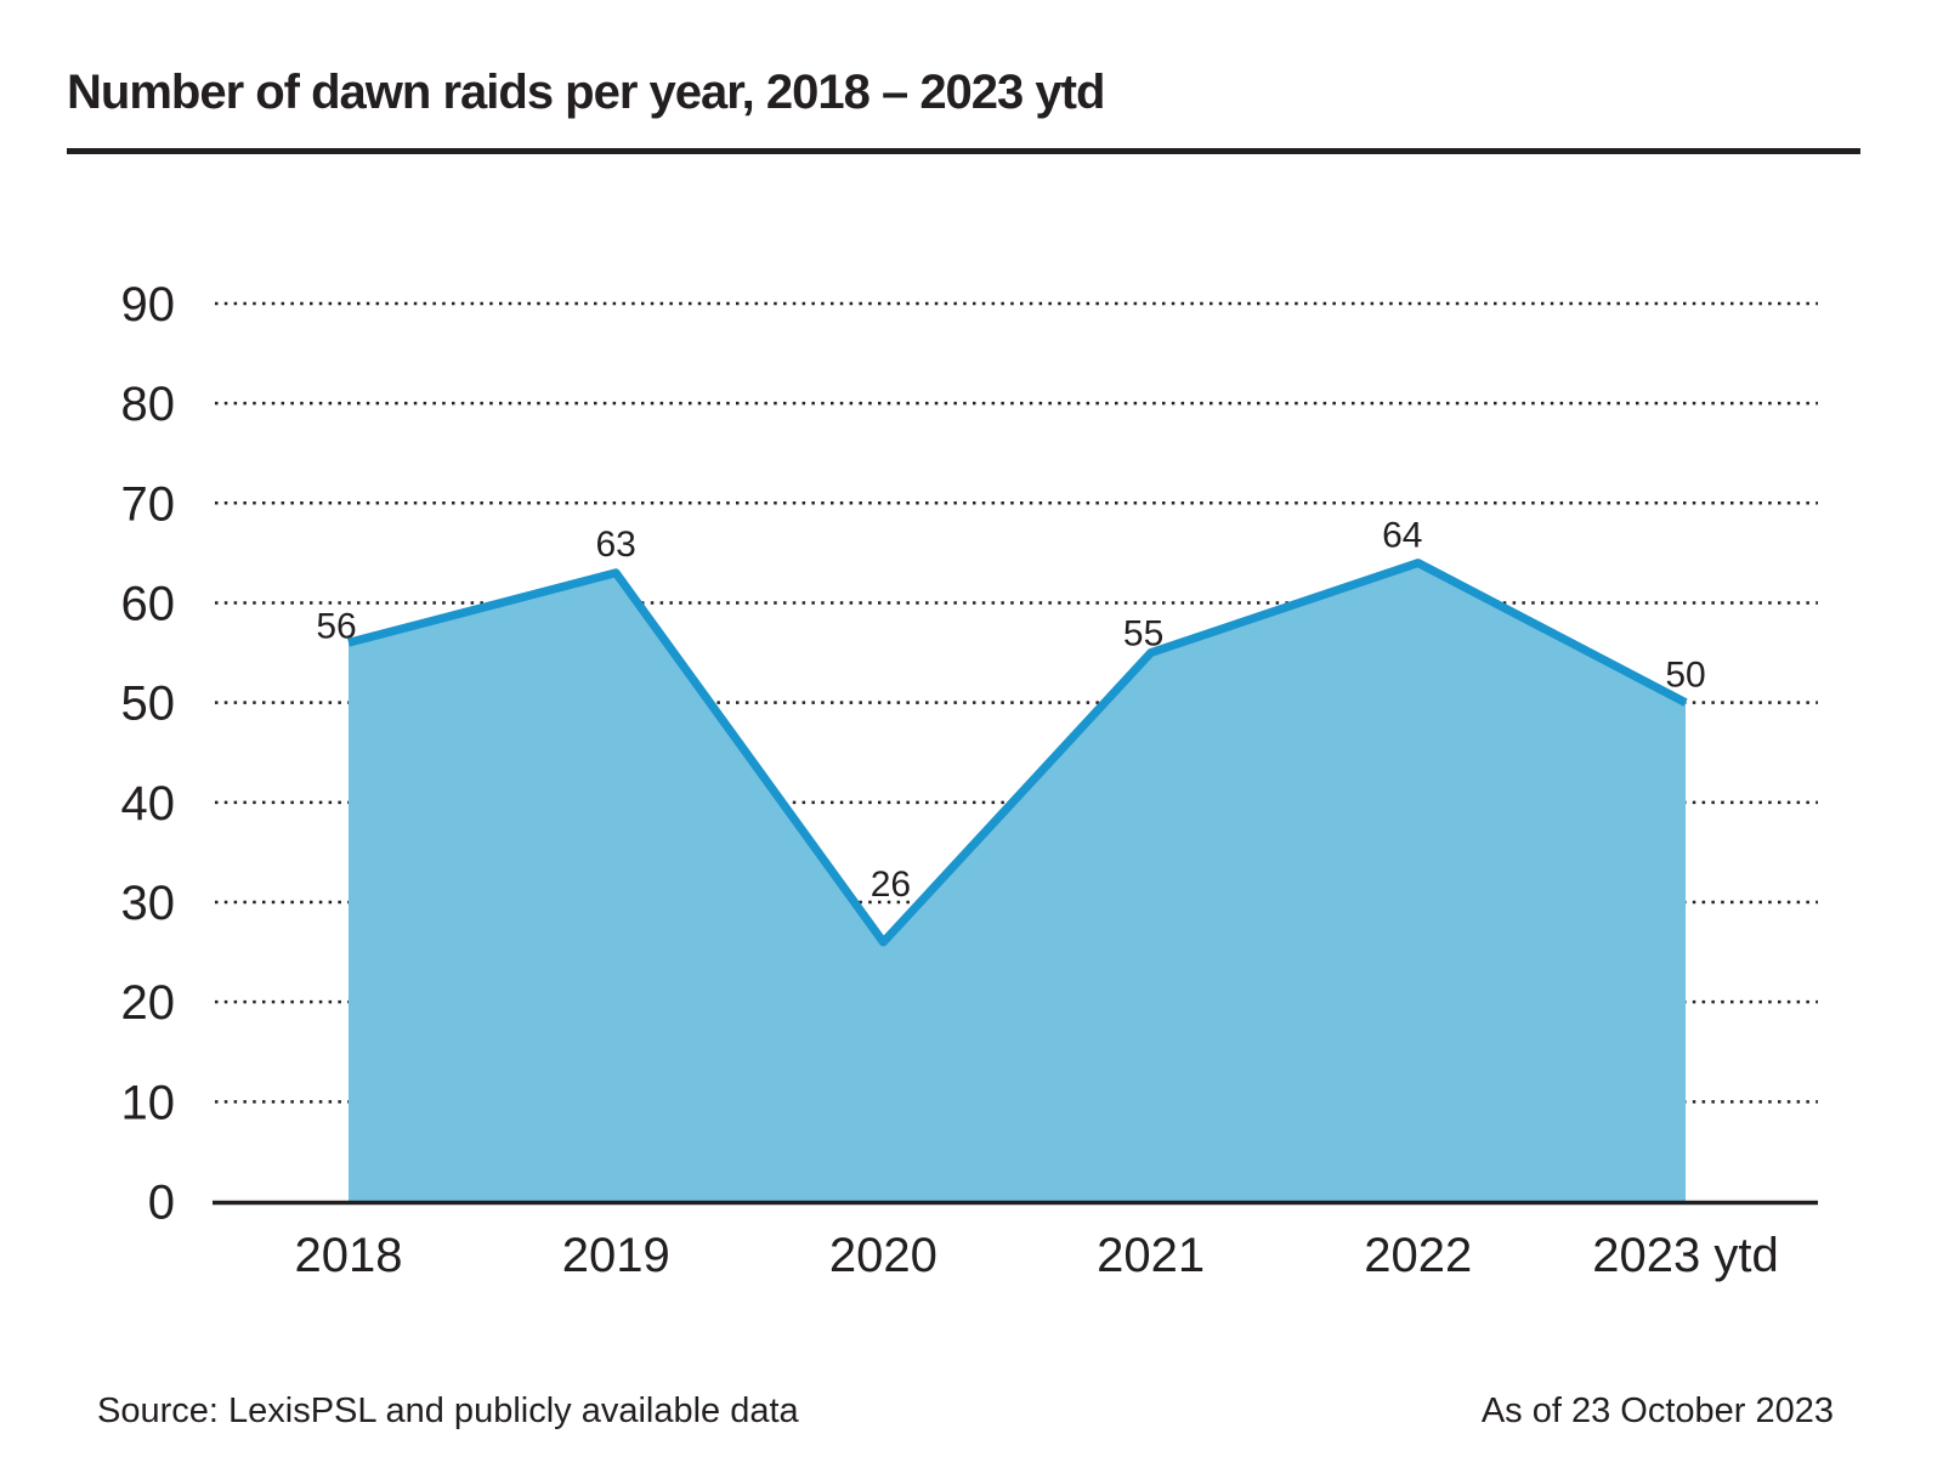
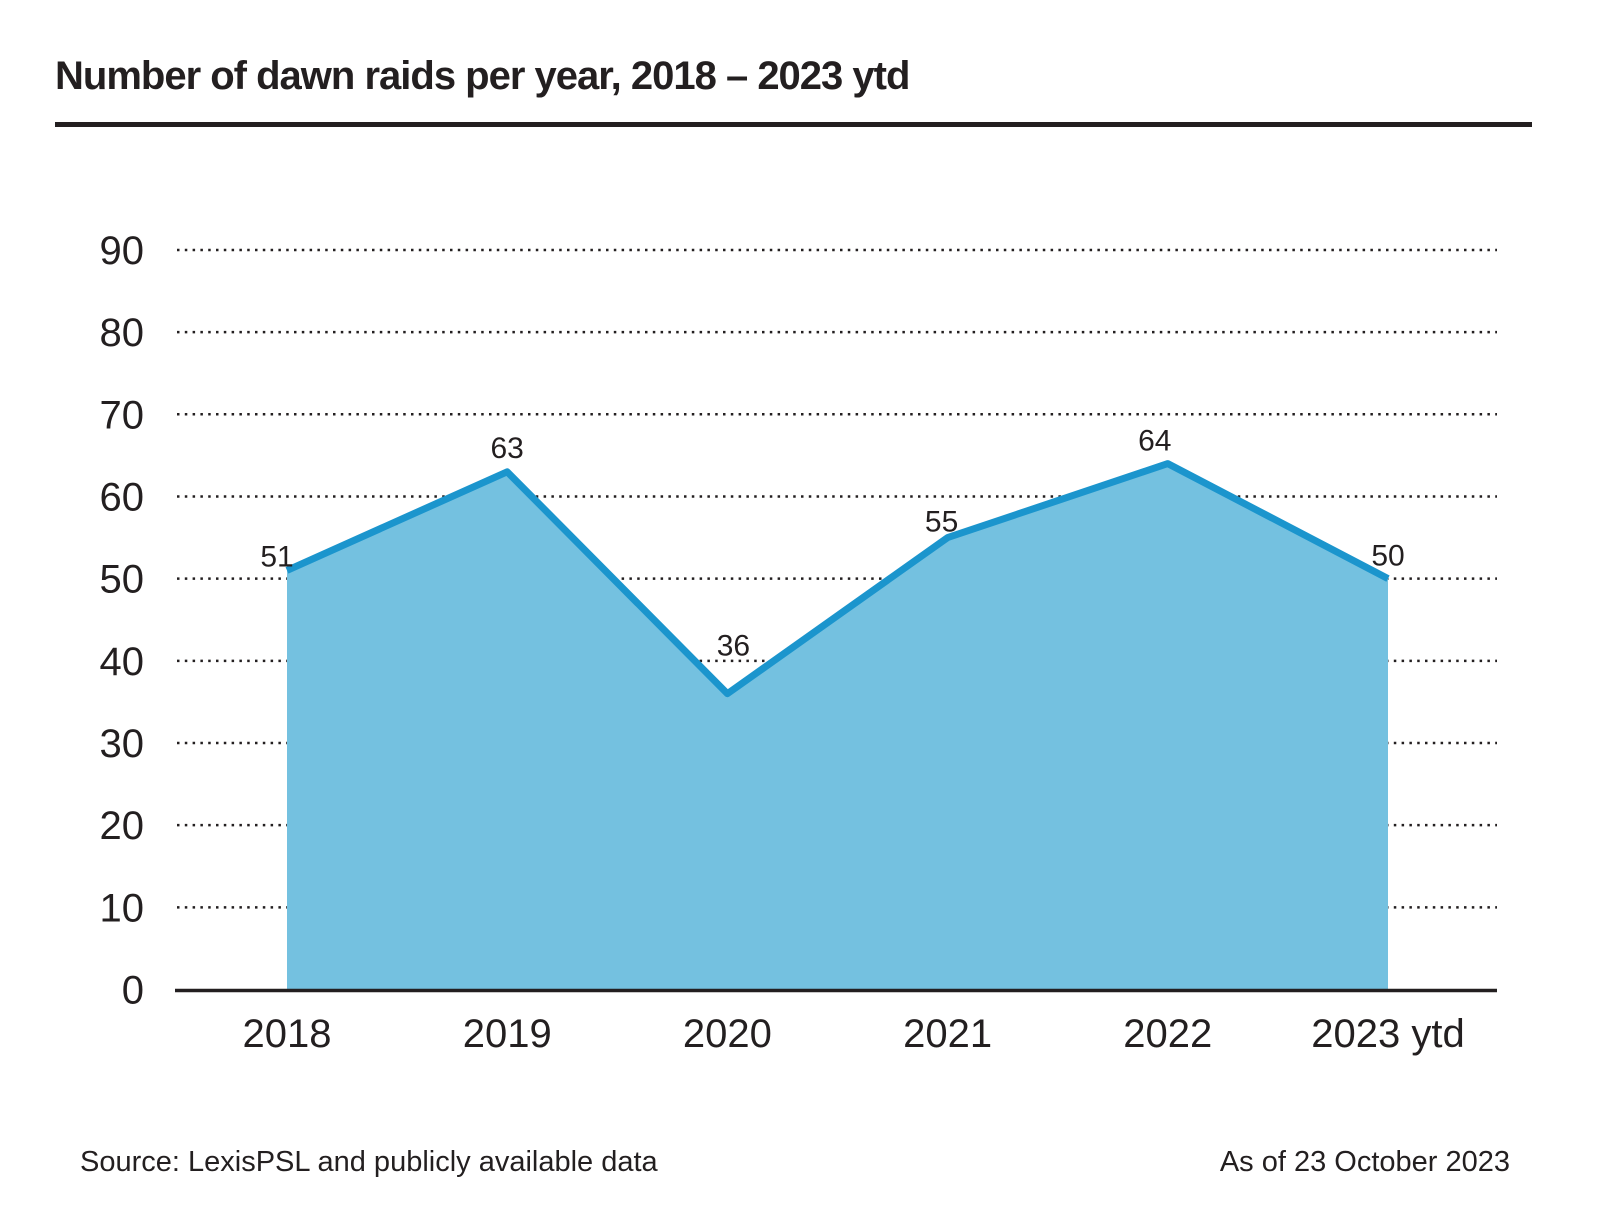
2018: 56 -> 51
2020: 26 -> 36
